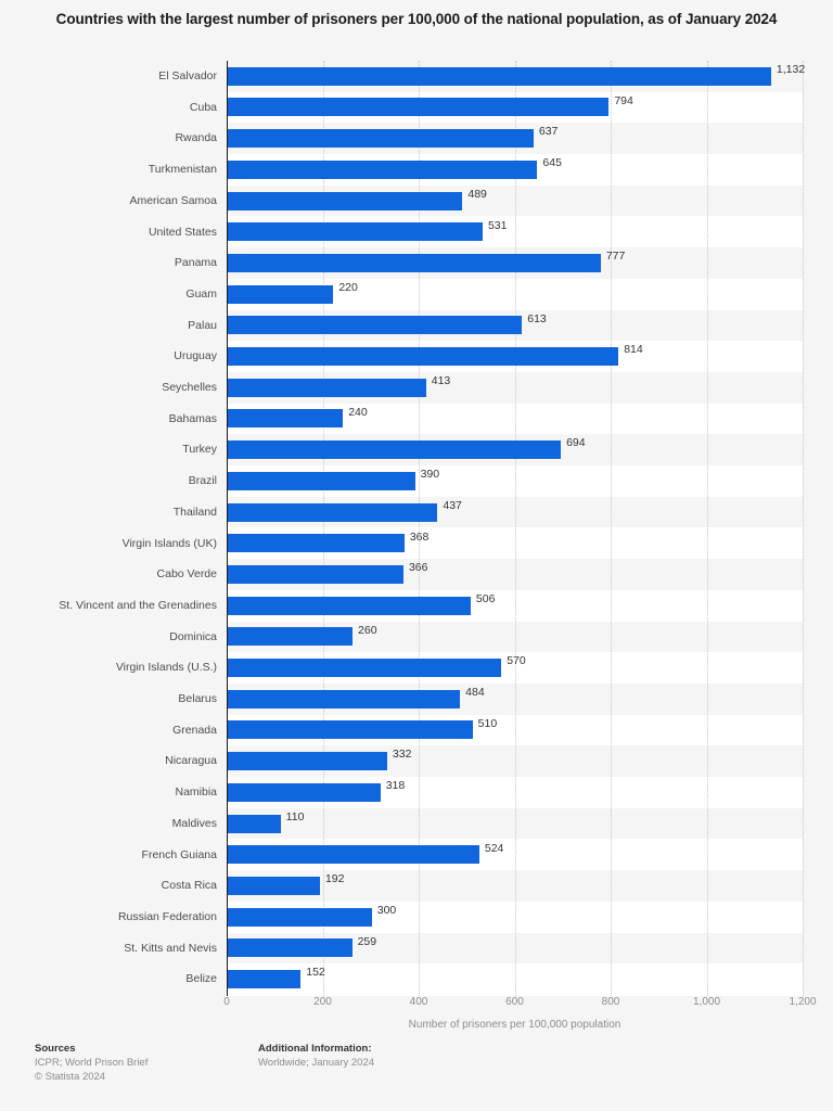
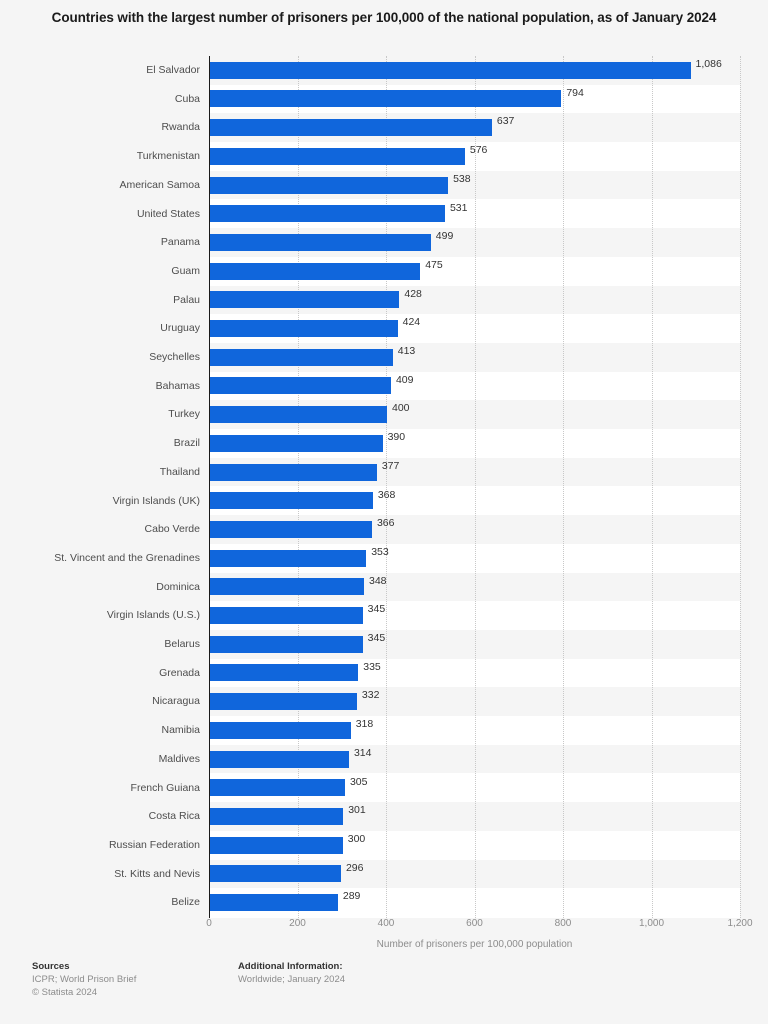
El Salvador: 1,132 -> 1,086
Turkmenistan: 645 -> 576
American Samoa: 489 -> 538
Panama: 777 -> 499
Guam: 220 -> 475
Palau: 613 -> 428
Uruguay: 814 -> 424
Bahamas: 240 -> 409
Turkey: 694 -> 400
Thailand: 437 -> 377
St. Vincent and the Grenadines: 506 -> 353
Dominica: 260 -> 348
Virgin Islands (U.S.): 570 -> 345
Belarus: 484 -> 345
Grenada: 510 -> 335
Maldives: 110 -> 314
French Guiana: 524 -> 305
Costa Rica: 192 -> 301
St. Kitts and Nevis: 259 -> 296
Belize: 152 -> 289
